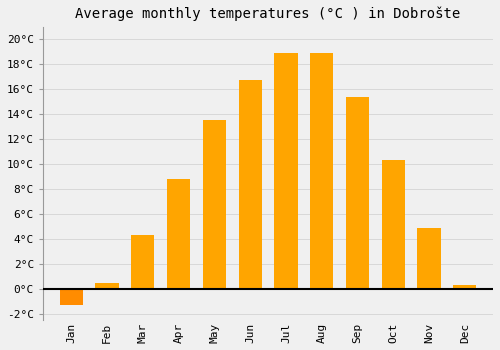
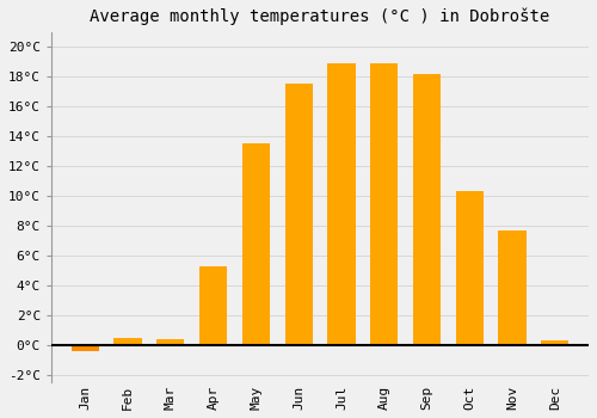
Jan: -1.3°C -> -0.4°C
Mar: 4.3°C -> 0.4°C
Apr: 8.8°C -> 5.3°C
Jun: 16.7°C -> 17.5°C
Sep: 15.4°C -> 18.2°C
Nov: 4.9°C -> 7.7°C
